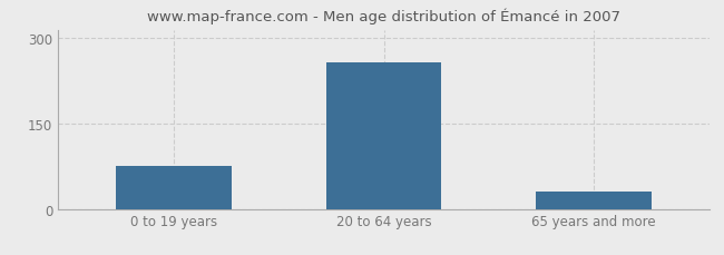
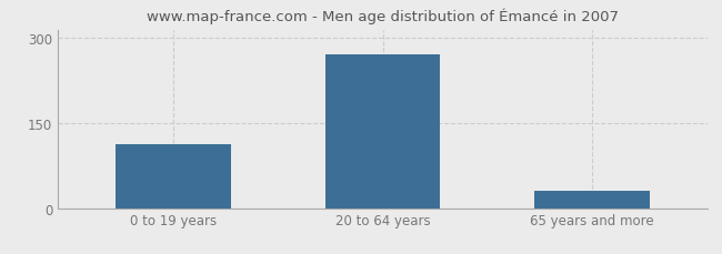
0 to 19 years: 76 -> 112
20 to 64 years: 258 -> 272
